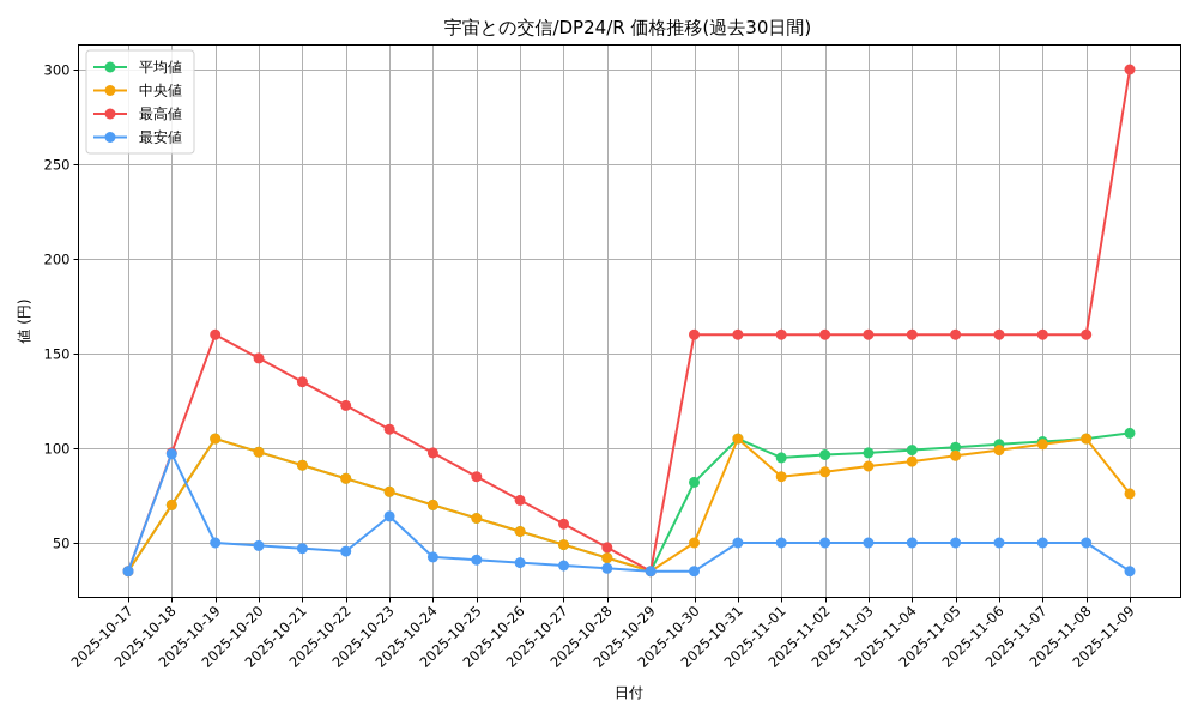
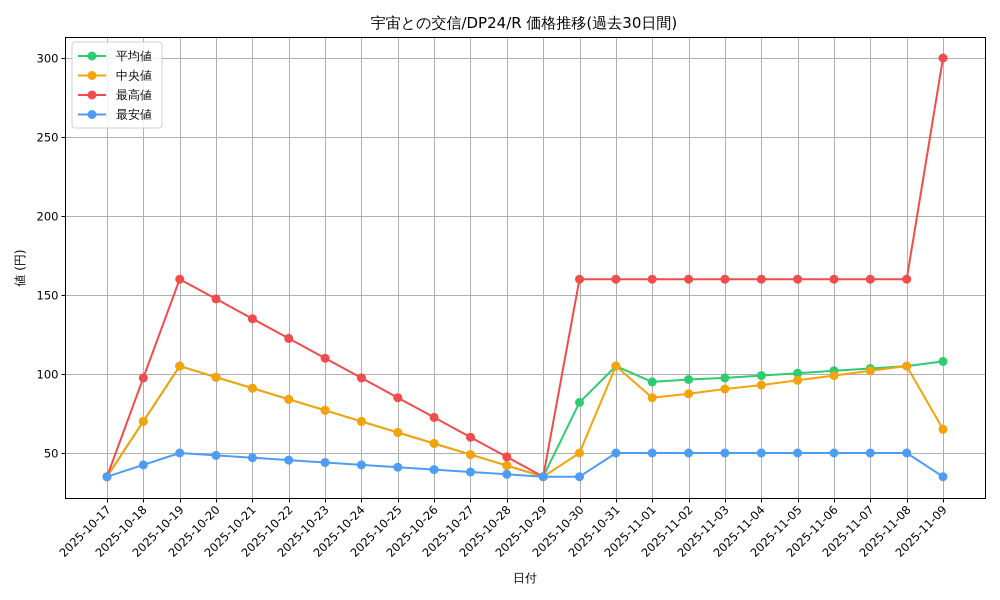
最安値/2025-10-18: 97 -> 42
最安値/2025-10-23: 64 -> 44
中央値/2025-11-09: 76 -> 65
